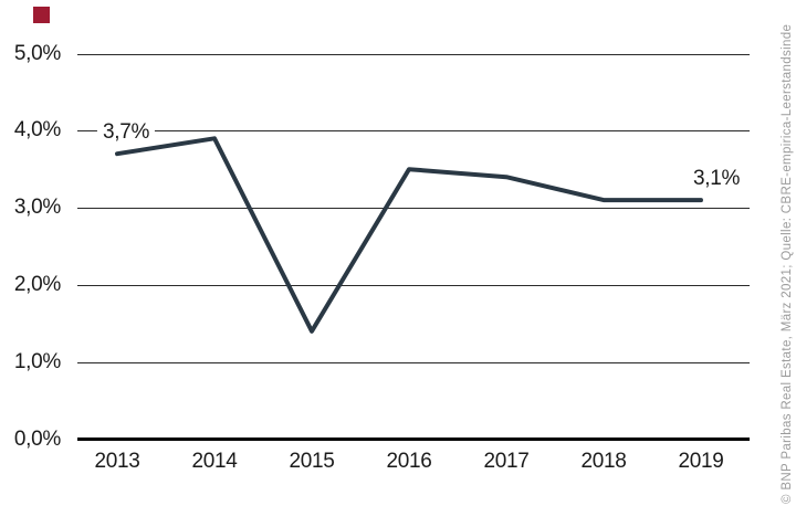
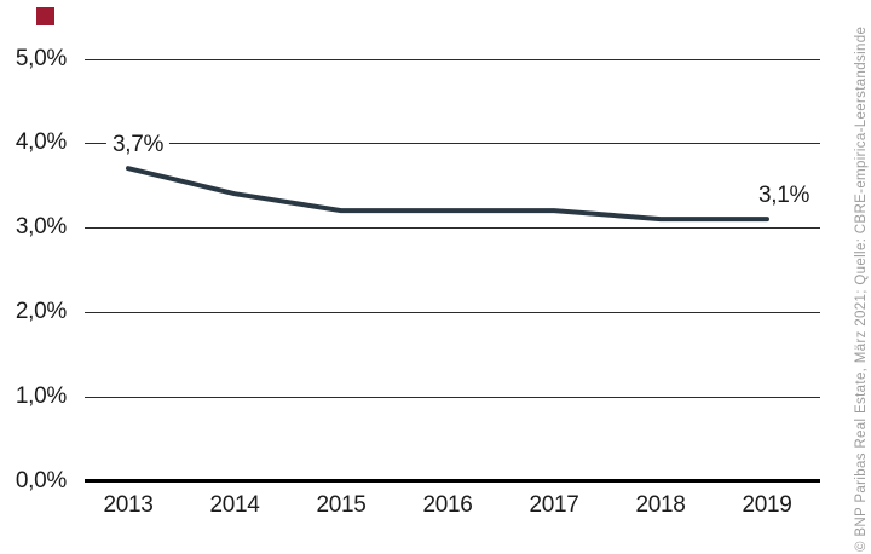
2014: 3,9% -> 3,4%
2015: 1,4% -> 3,2%
2016: 3,5% -> 3,2%
2017: 3,4% -> 3,2%
